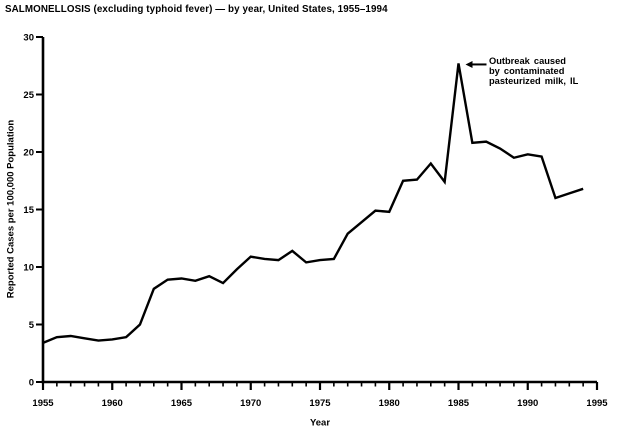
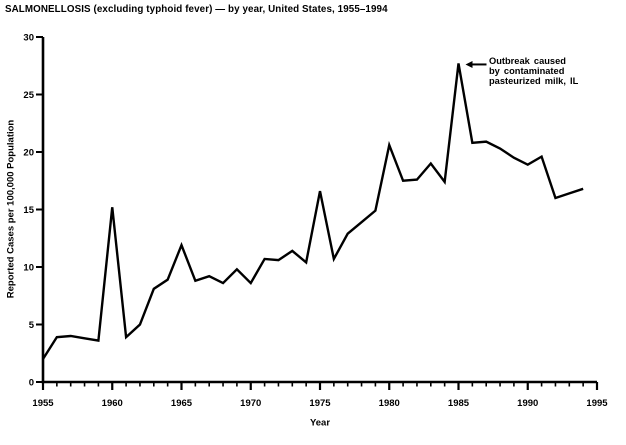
1955: 3.4 -> 2.0
1960: 3.7 -> 15.2
1965: 9.0 -> 11.9
1970: 10.9 -> 8.6
1975: 10.6 -> 16.6
1980: 14.8 -> 20.6
1990: 19.8 -> 18.9
